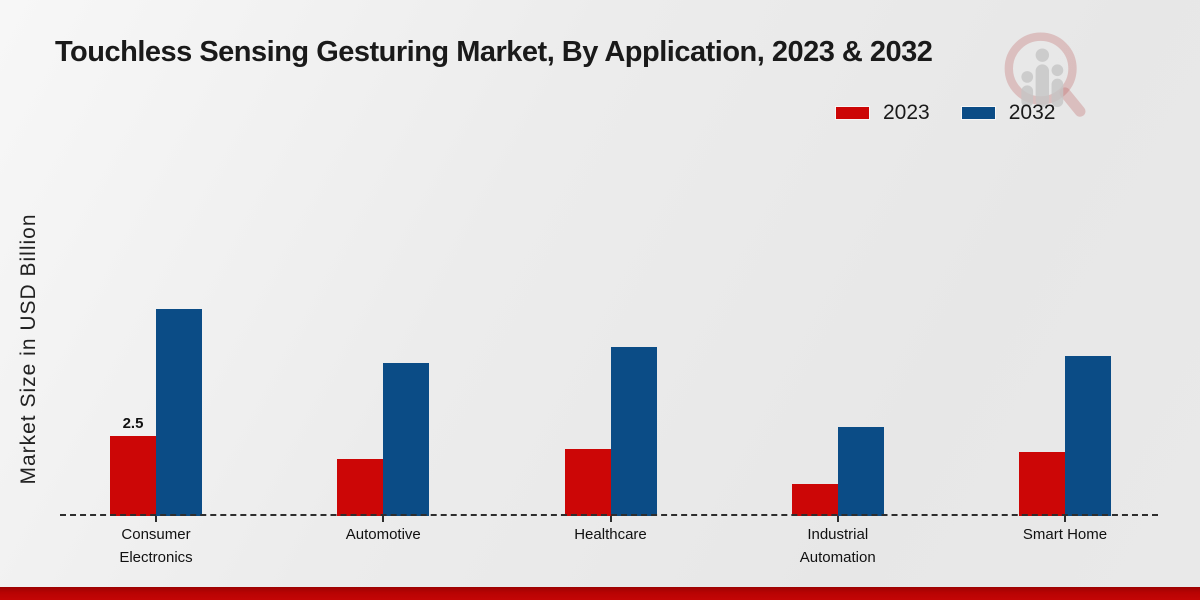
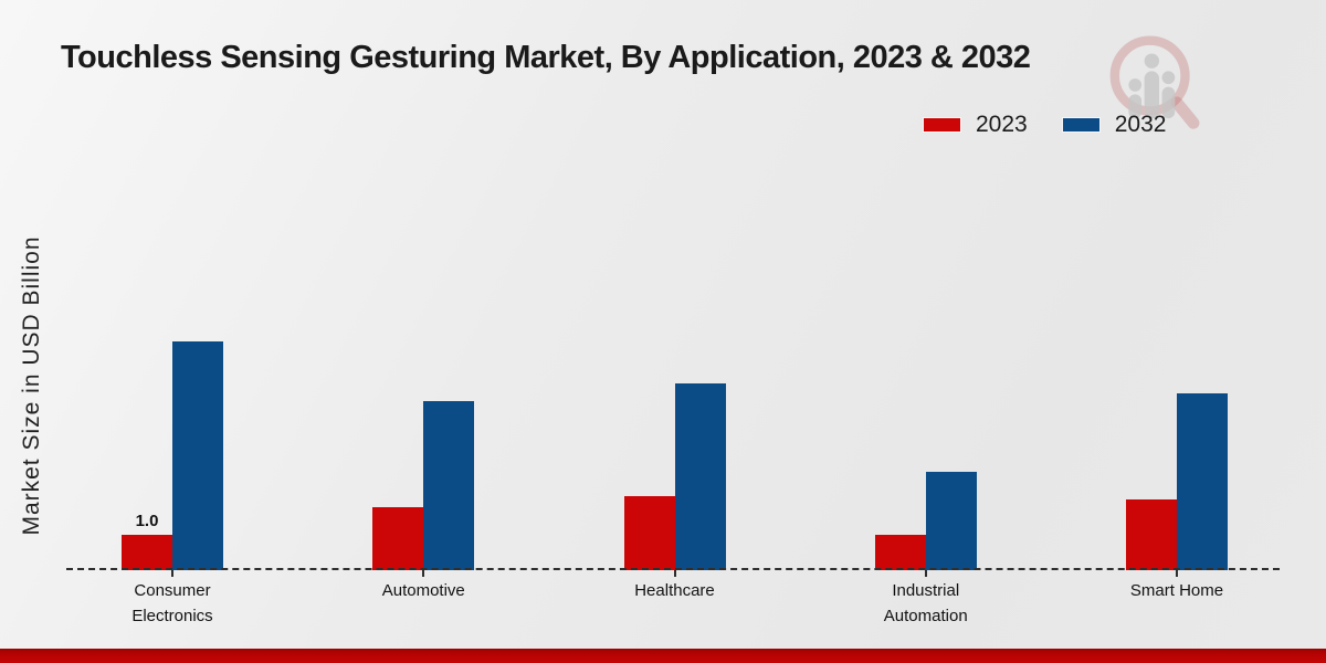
2023/Consumer Electronics: 2.5 -> 1.0
